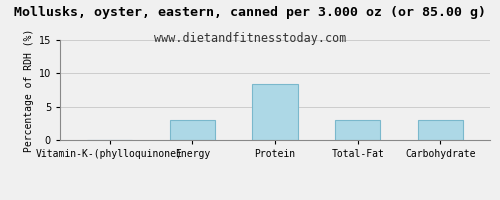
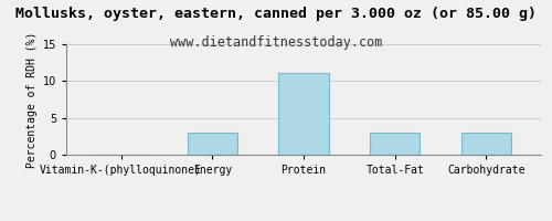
Protein: 8.4 -> 11.1
